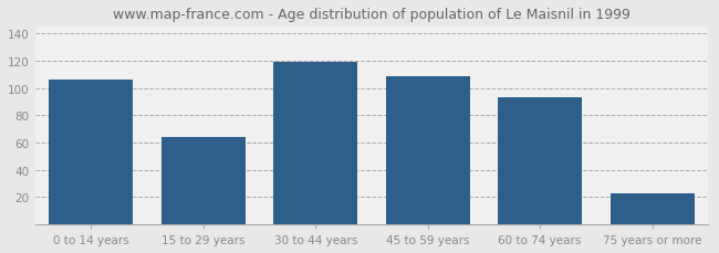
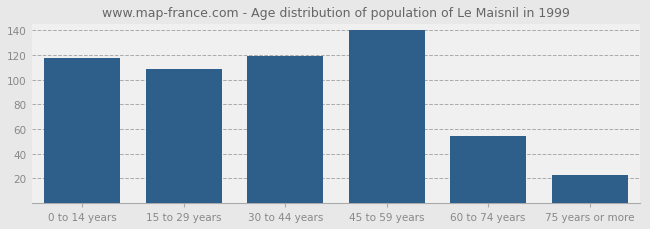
0 to 14 years: 106 -> 118
15 to 29 years: 64 -> 109
45 to 59 years: 109 -> 140
60 to 74 years: 93 -> 54
